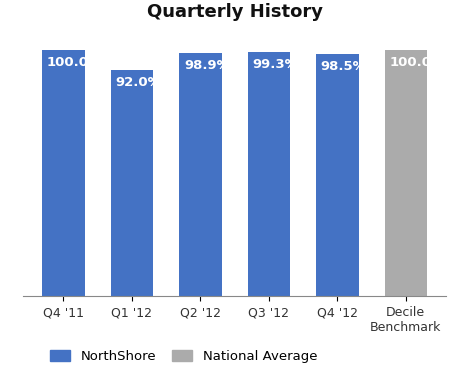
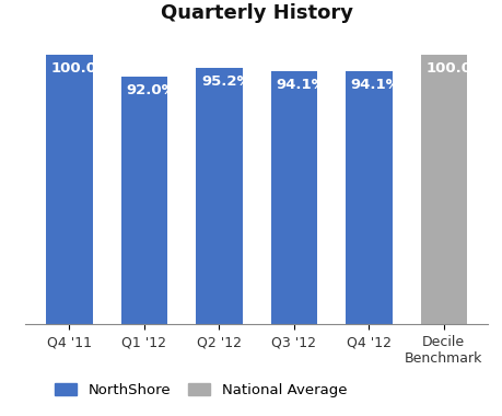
Q2 '12: 98.9% -> 95.2%
Q3 '12: 99.3% -> 94.1%
Q4 '12: 98.5% -> 94.1%
